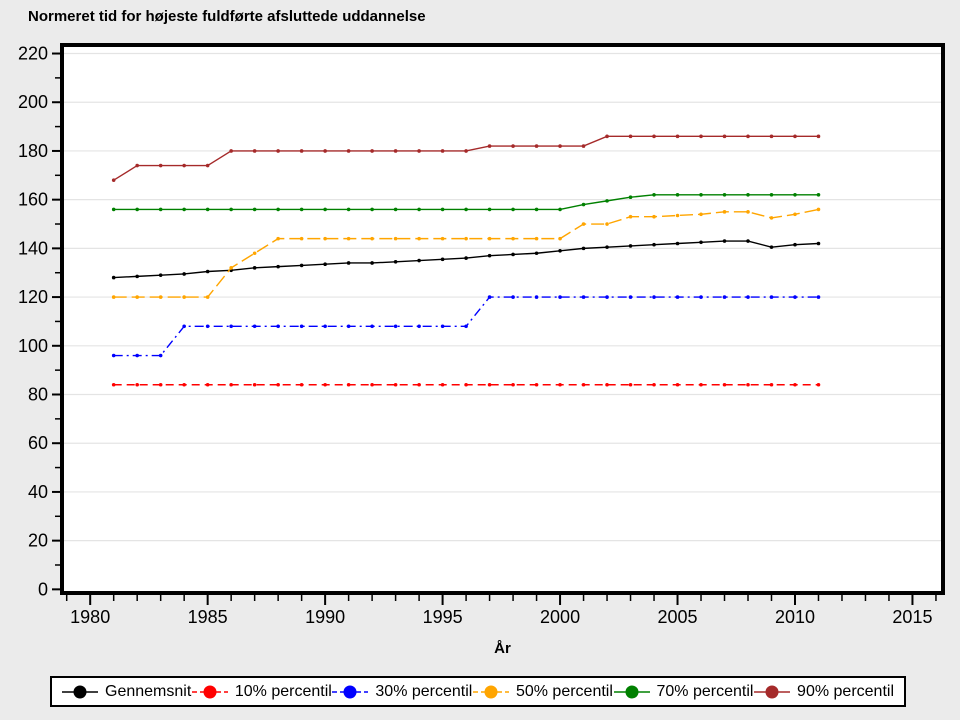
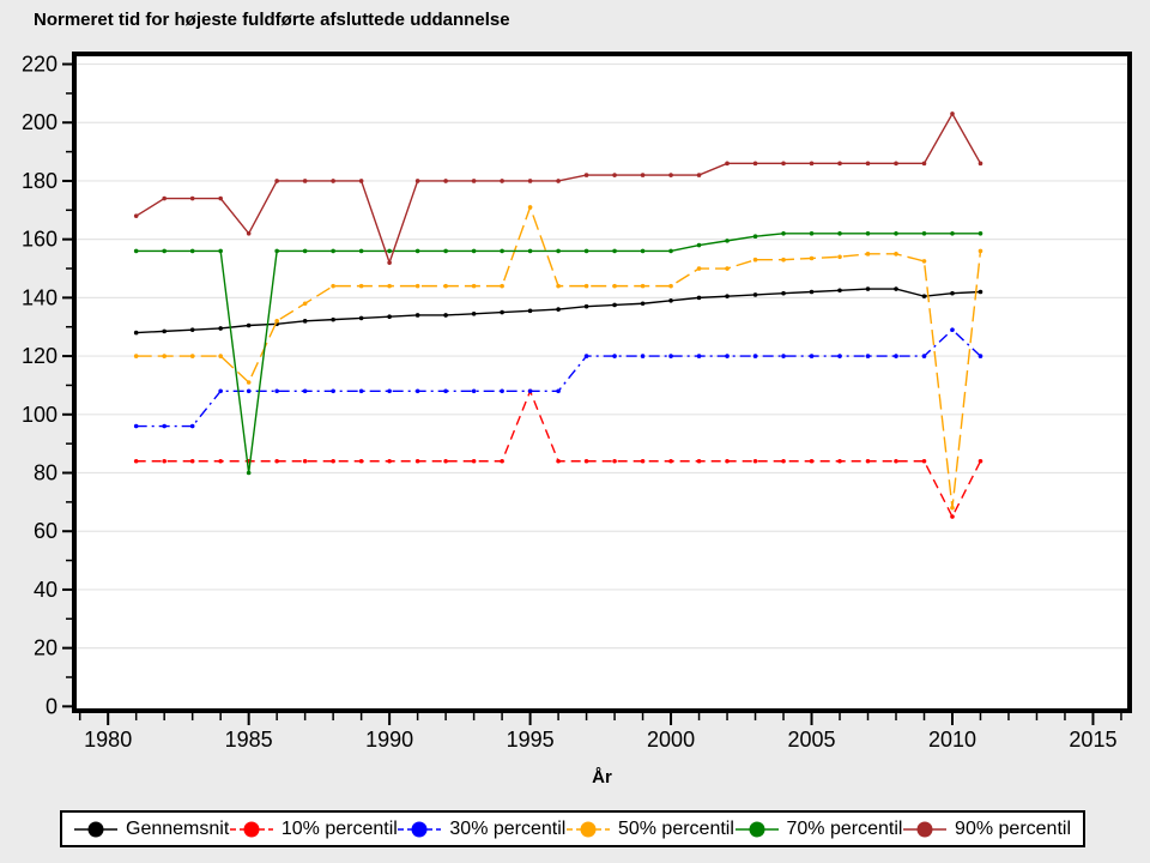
50% percentil/1985: 120 -> 111
70% percentil/1985: 156 -> 80
90% percentil/1985: 174 -> 162
90% percentil/1990: 180 -> 152
10% percentil/1995: 84 -> 108
50% percentil/1995: 144 -> 171
10% percentil/2010: 84 -> 65
30% percentil/2010: 120 -> 129
50% percentil/2010: 154 -> 68
90% percentil/2010: 186 -> 203
